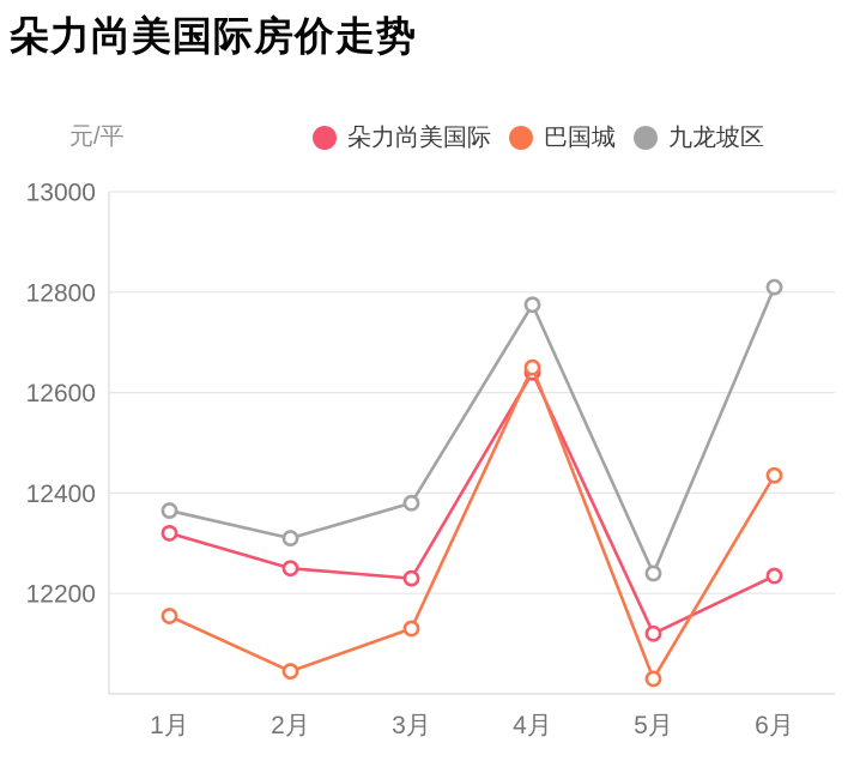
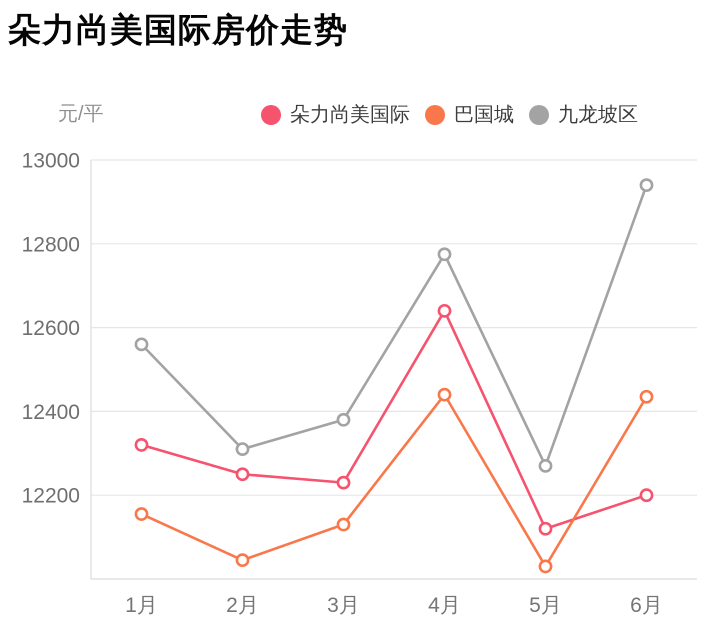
九龙坡区/1月: 12360 -> 12560
巴国城/4月: 12650 -> 12440
九龙坡区/5月: 12240 -> 12270
朵力尚美国际/6月: 12240 -> 12200
九龙坡区/6月: 12810 -> 12940
